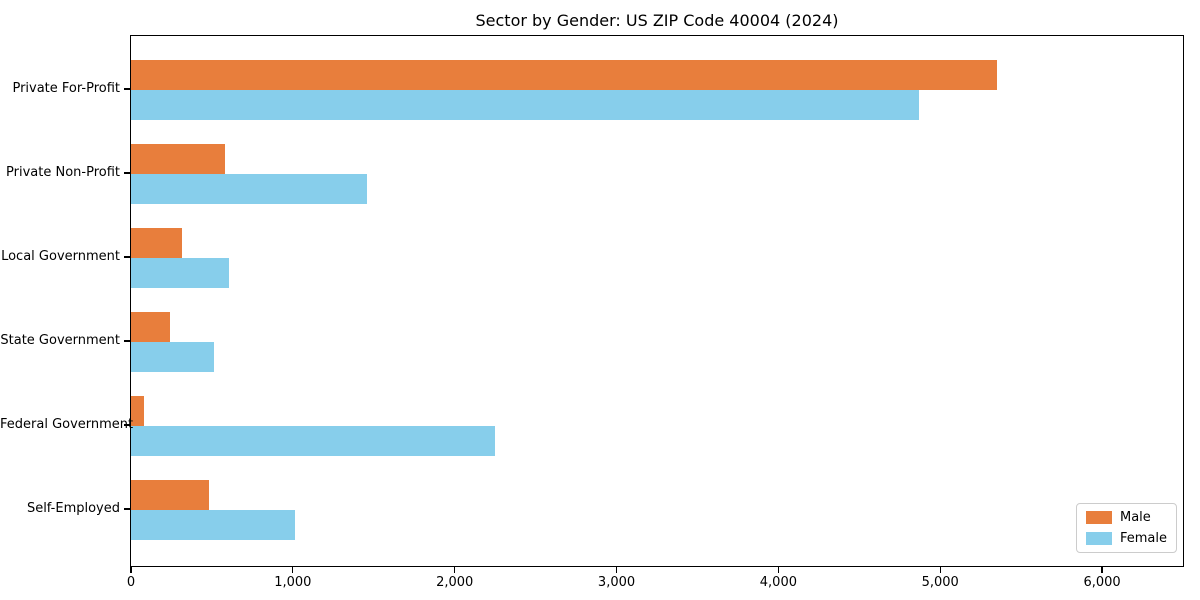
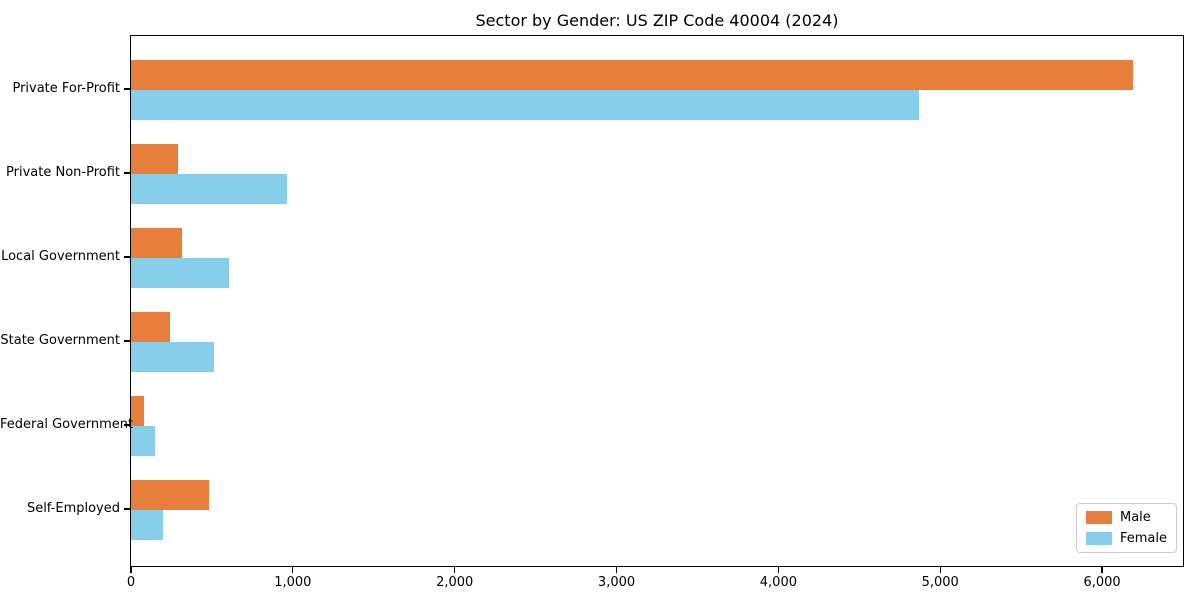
Male/Private For-Profit: 5350 -> 6190
Male/Private Non-Profit: 580 -> 290
Female/Private Non-Profit: 1460 -> 960
Female/Federal Government: 2250 -> 140
Female/Self-Employed: 1010 -> 200
